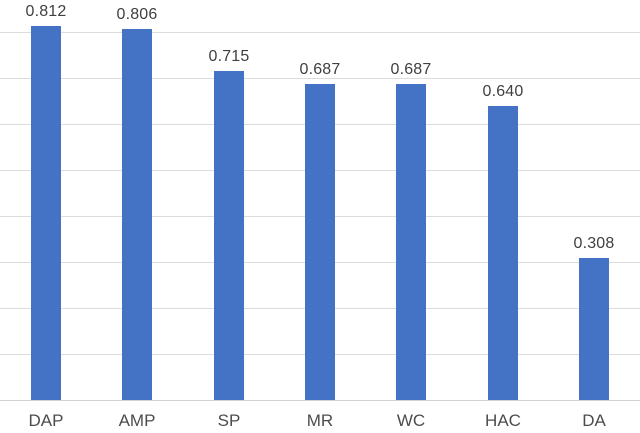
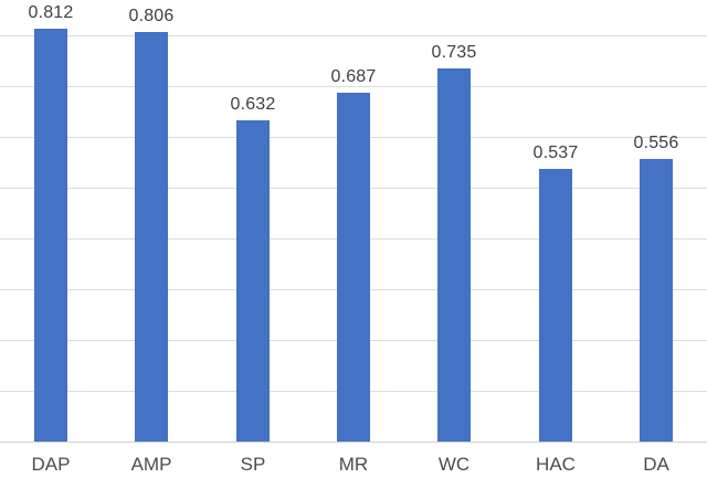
SP: 0.715 -> 0.632
WC: 0.687 -> 0.735
HAC: 0.640 -> 0.537
DA: 0.308 -> 0.556
